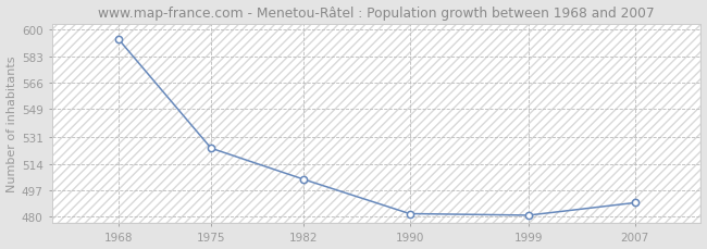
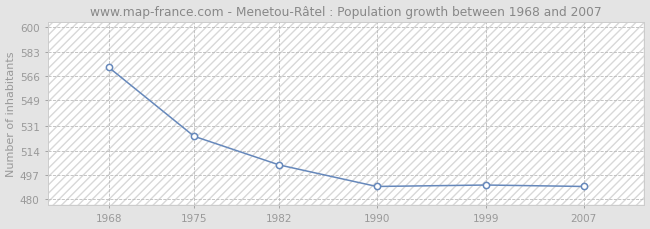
1968: 594 -> 572
1990: 482 -> 489
1999: 481 -> 490
